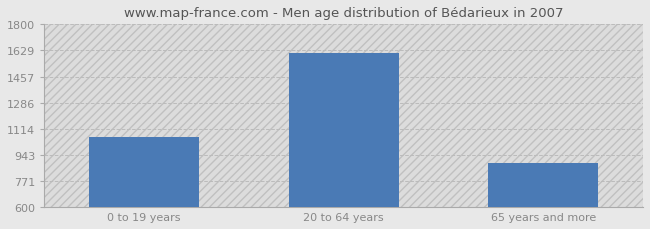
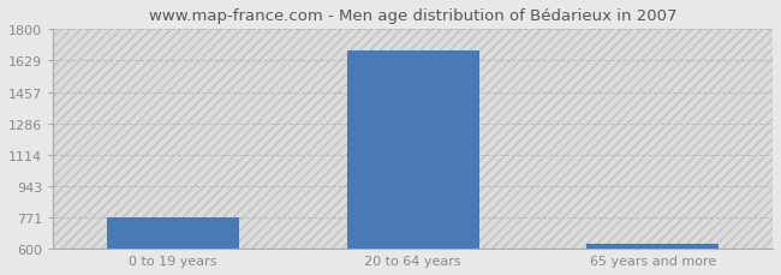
0 to 19 years: 1060 -> 770
20 to 64 years: 1610 -> 1690
65 years and more: 890 -> 630
